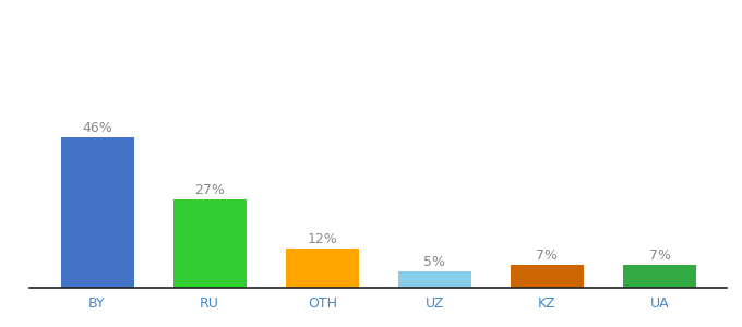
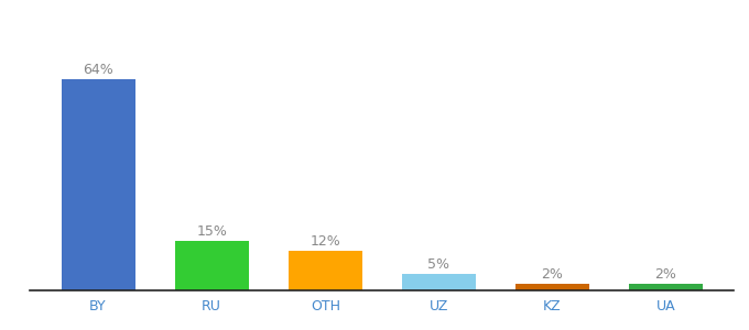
BY: 46% -> 64%
RU: 27% -> 15%
KZ: 7% -> 2%
UA: 7% -> 2%
